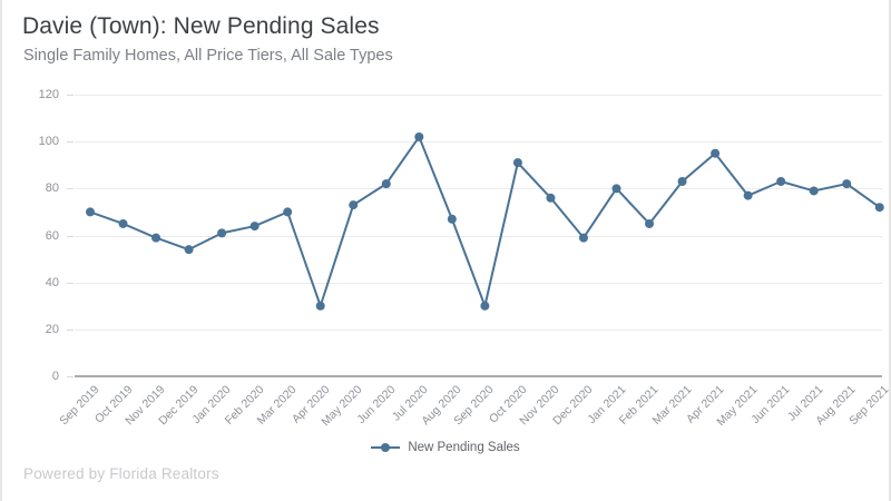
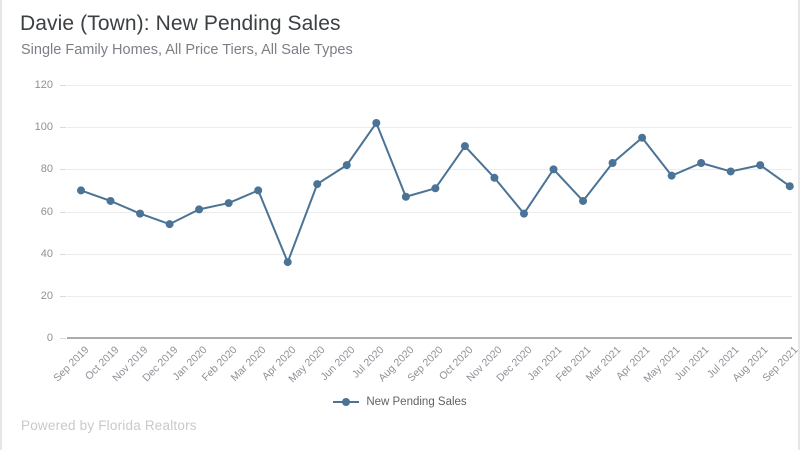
Apr 2020: 30 -> 36
Sep 2020: 30 -> 71
